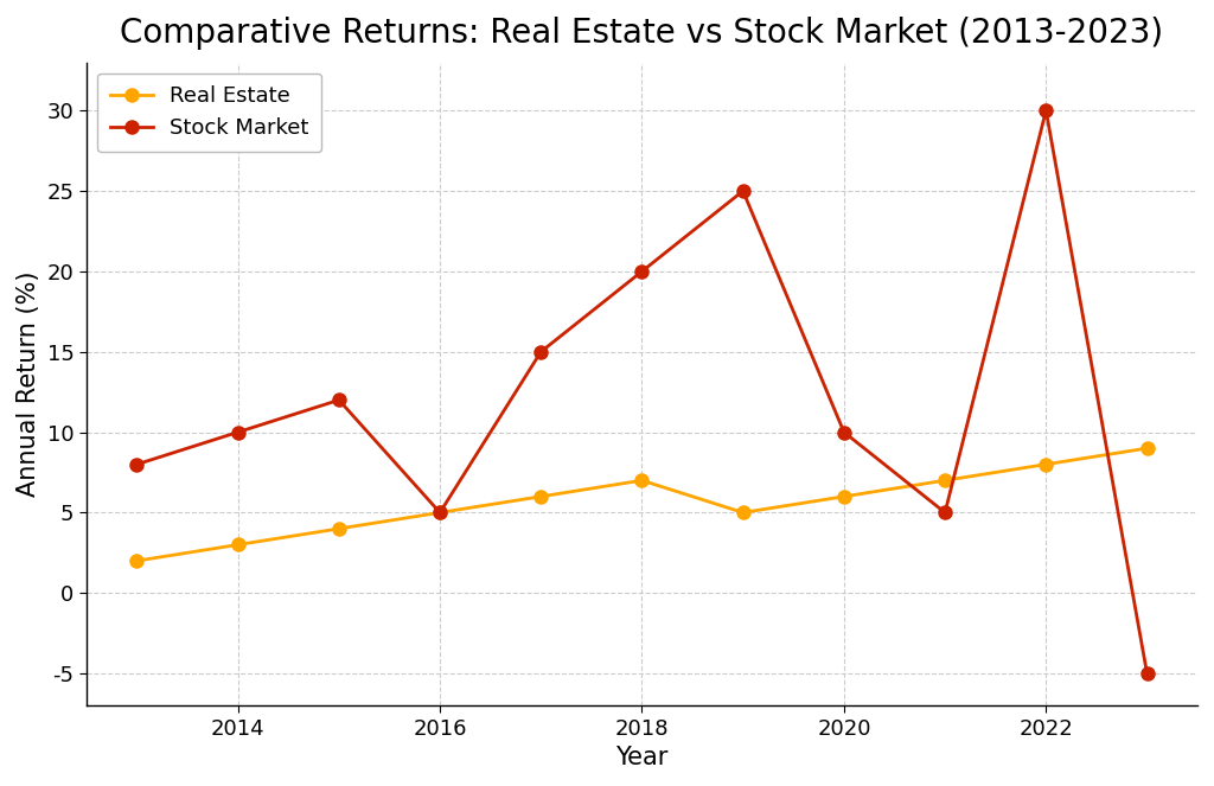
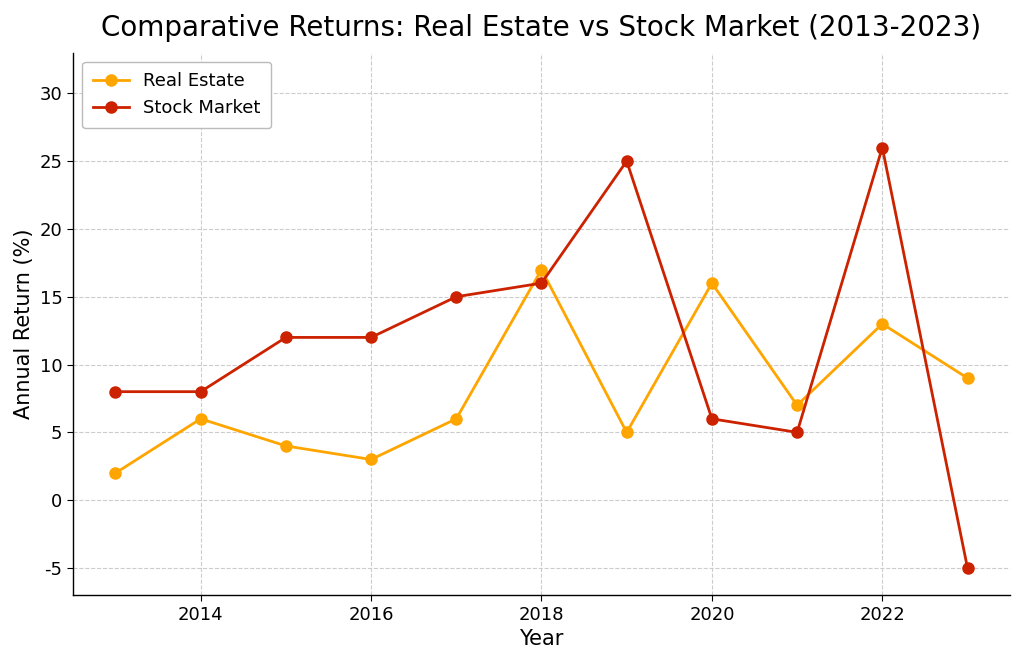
Real Estate/2014: 3 -> 6
Stock Market/2014: 10 -> 8
Real Estate/2016: 5 -> 3
Stock Market/2016: 5 -> 12
Real Estate/2018: 7 -> 17
Stock Market/2018: 20 -> 16
Real Estate/2020: 6 -> 16
Stock Market/2020: 10 -> 6
Real Estate/2022: 8 -> 13
Stock Market/2022: 30 -> 26
